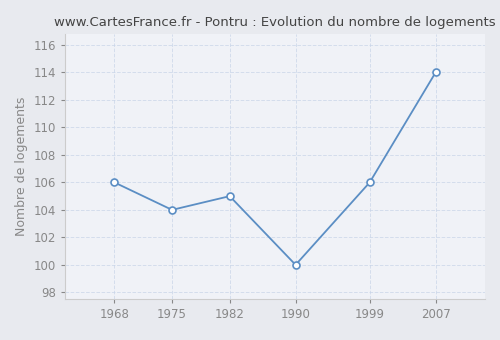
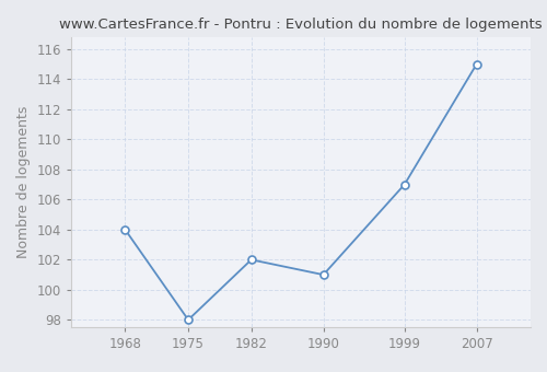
1968: 106 -> 104
1975: 104 -> 98
1982: 105 -> 102
1990: 100 -> 101
1999: 106 -> 107
2007: 114 -> 115
